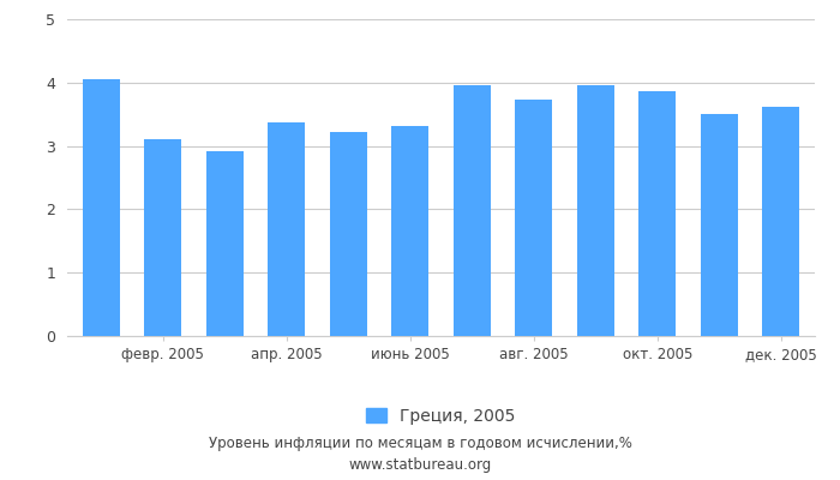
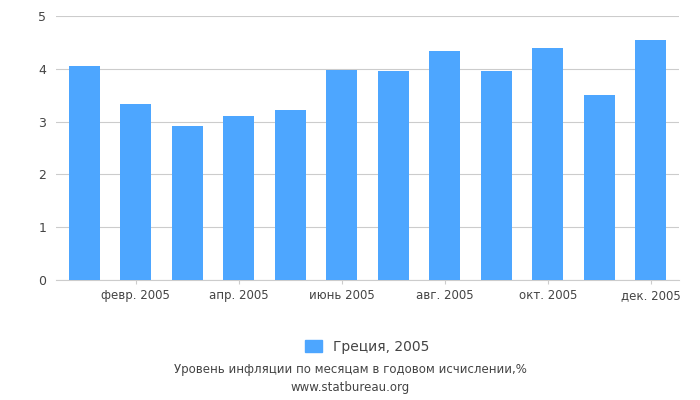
февр. 2005: 3.10 -> 3.34
апр. 2005: 3.38 -> 3.10
июнь 2005: 3.31 -> 3.98
авг. 2005: 3.73 -> 4.34
окт. 2005: 3.86 -> 4.40
дек. 2005: 3.62 -> 4.54
